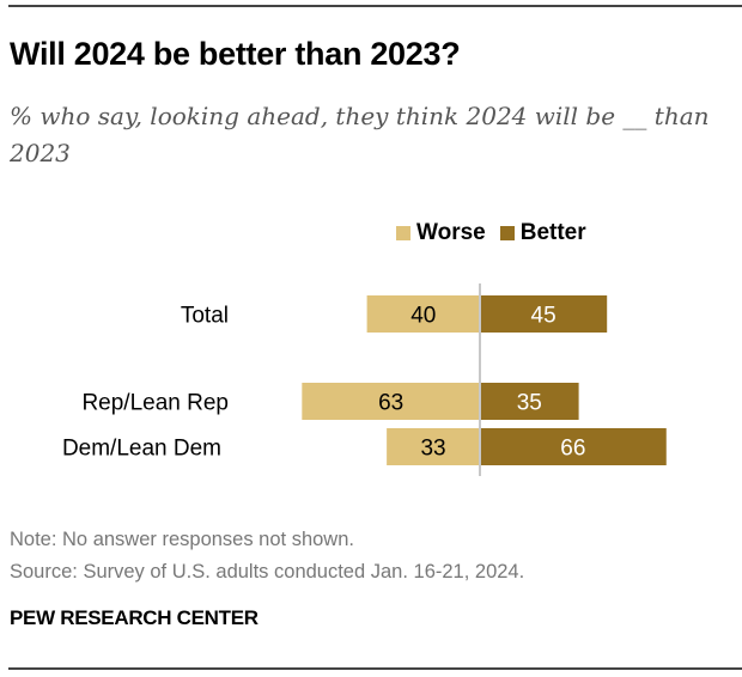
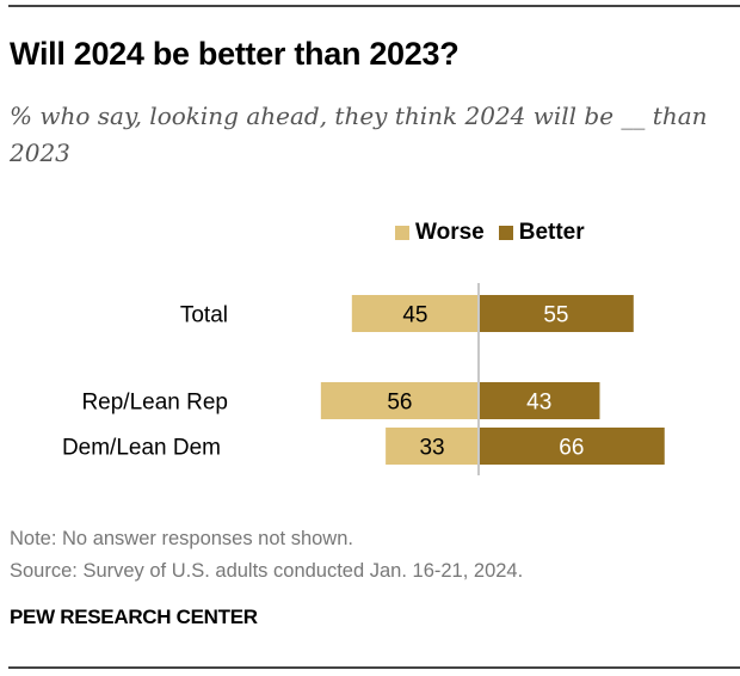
Worse/Total: 40 -> 45
Better/Total: 45 -> 55
Worse/Rep/Lean Rep: 63 -> 56
Better/Rep/Lean Rep: 35 -> 43
